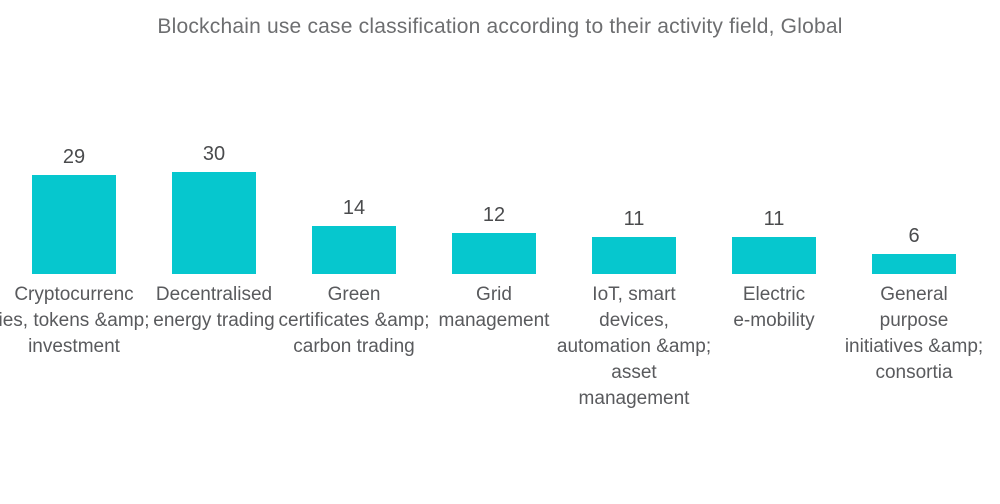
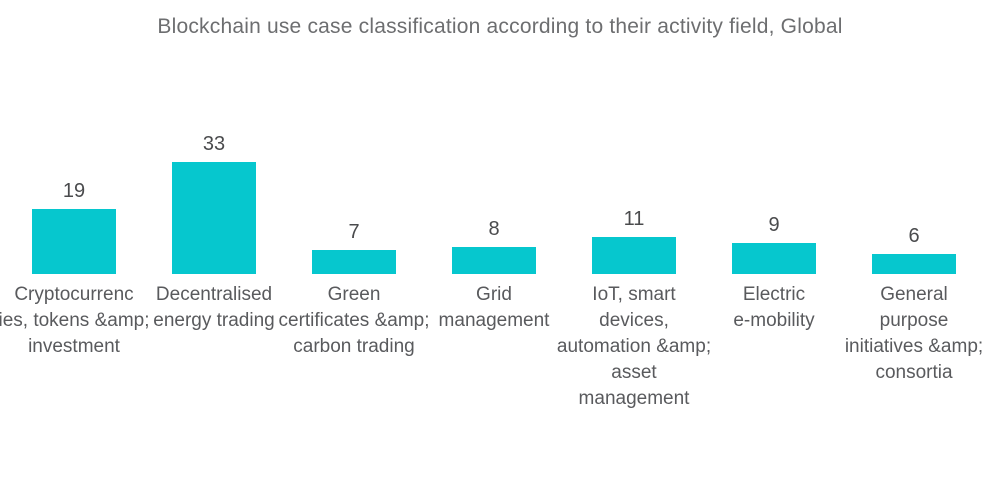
Cryptocurrencies, tokens &amp; investment: 29 -> 19
Decentralised energy trading: 30 -> 33
Green certificates &amp; carbon trading: 14 -> 7
Grid management: 12 -> 8
Electric e-mobility: 11 -> 9
